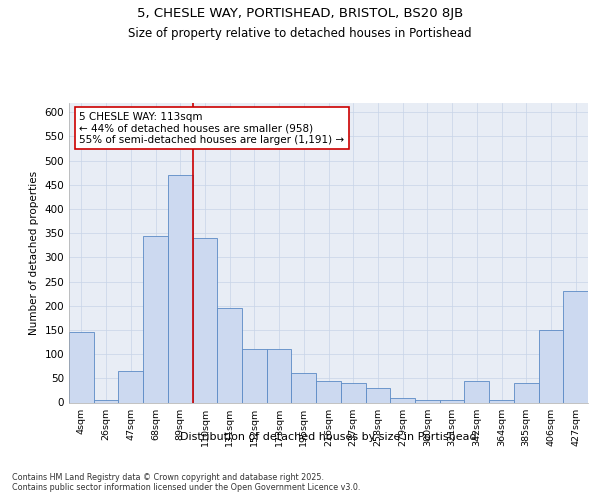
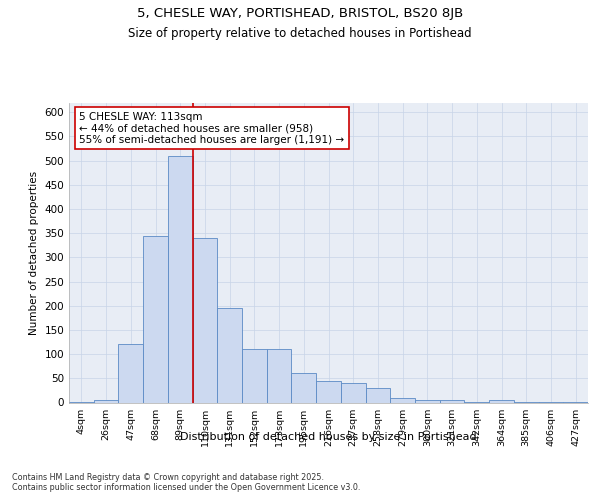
4sqm: 145 -> 2
47sqm: 65 -> 120
89sqm: 470 -> 510
342sqm: 45 -> 2
385sqm: 40 -> 2
406sqm: 150 -> 2
427sqm: 230 -> 2
